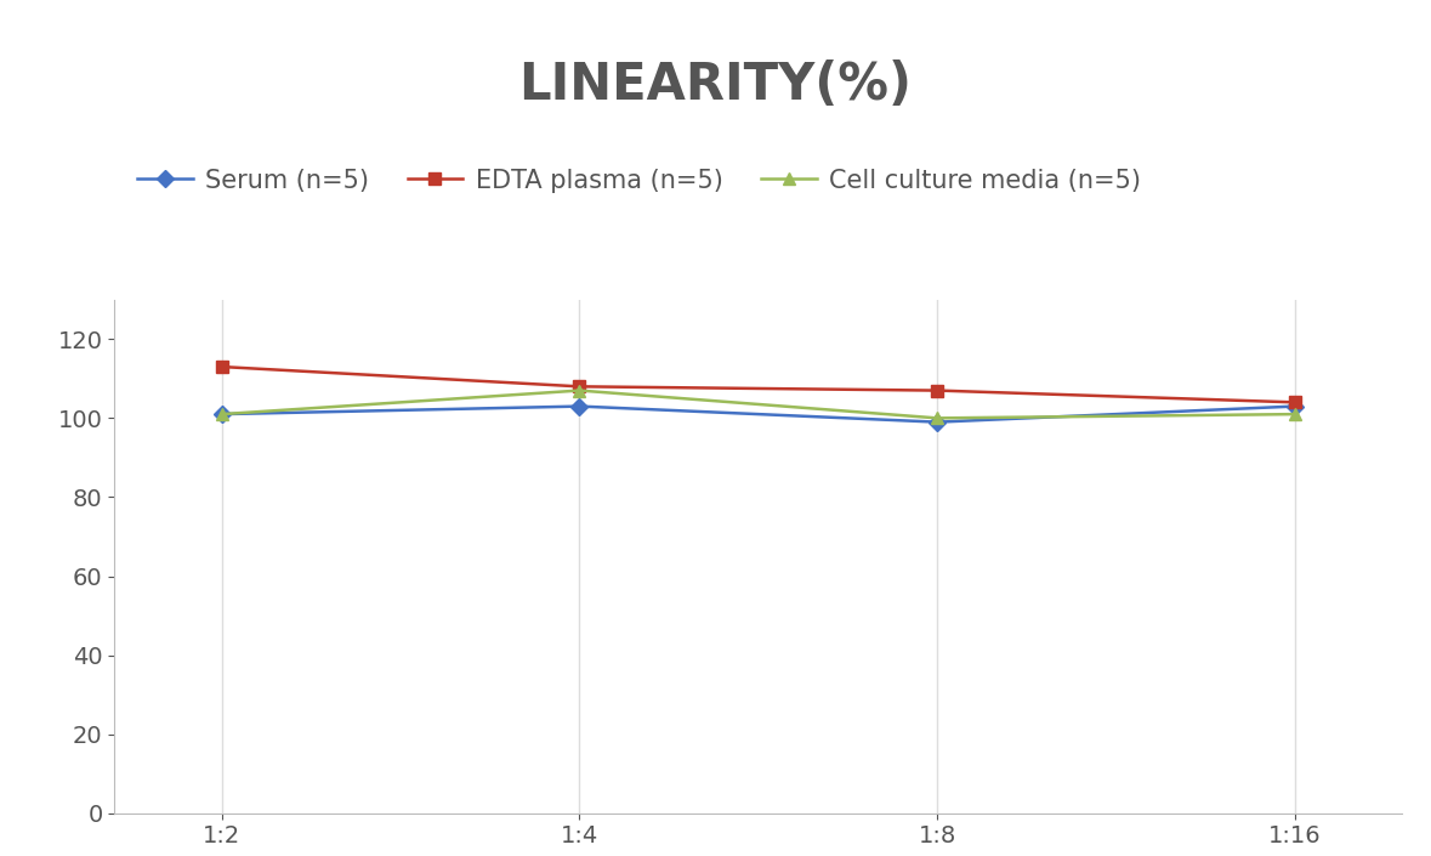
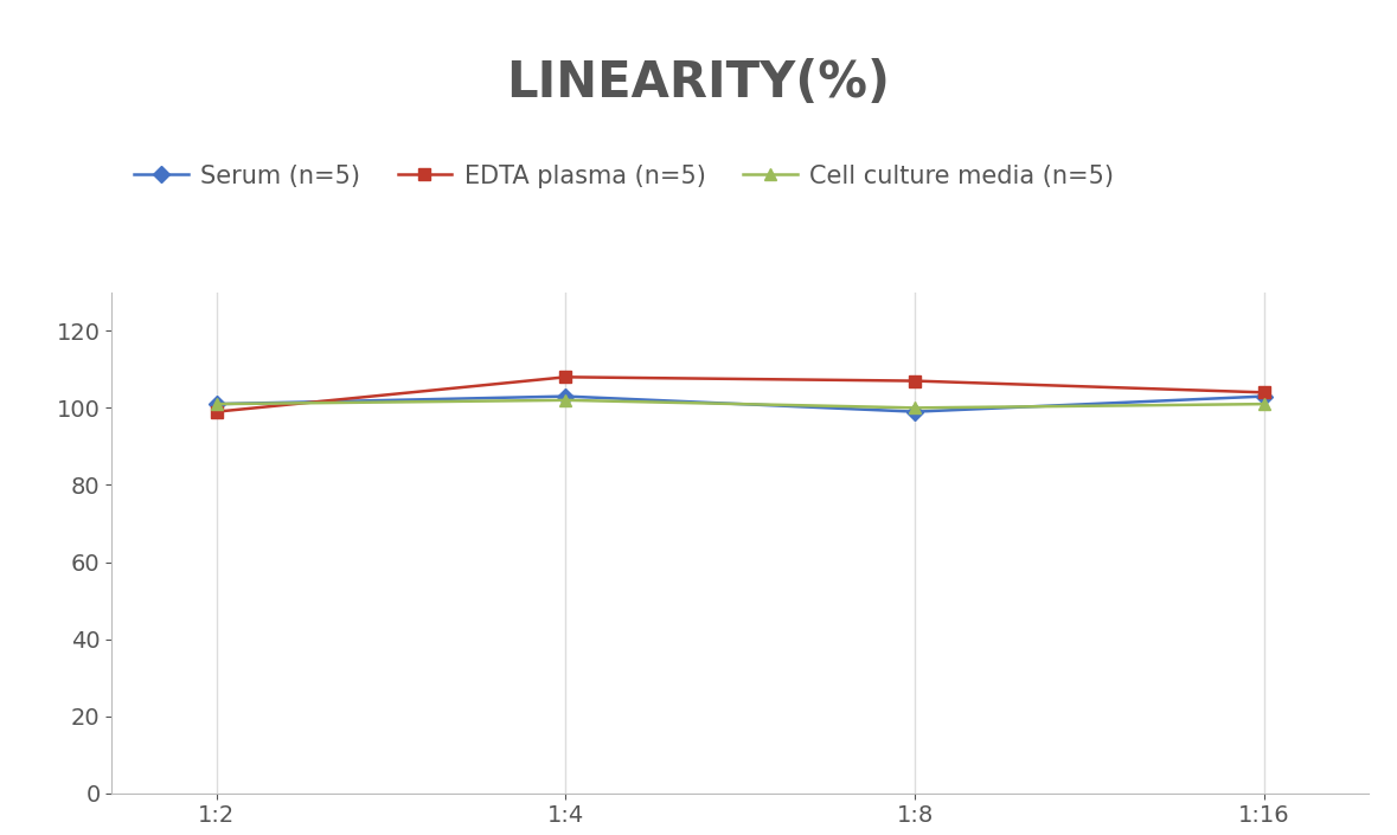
EDTA plasma (n=5)/1:2: 113 -> 99
Cell culture media (n=5)/1:4: 107 -> 102
